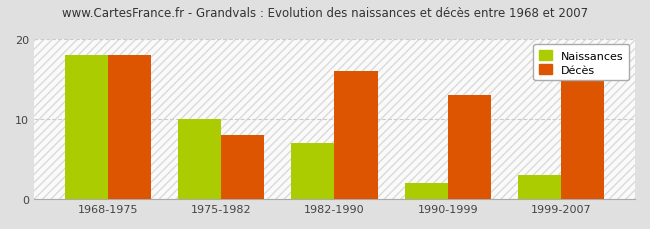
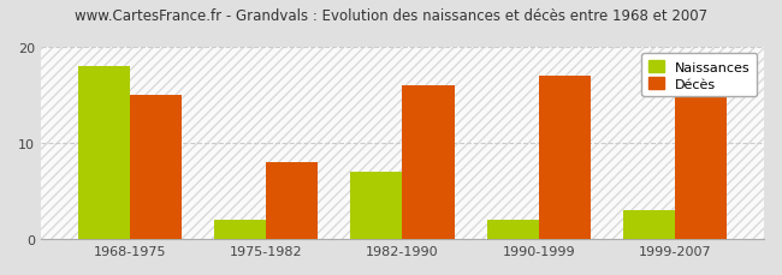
Décès/1968-1975: 18 -> 15
Naissances/1975-1982: 10 -> 2
Décès/1990-1999: 13 -> 17
